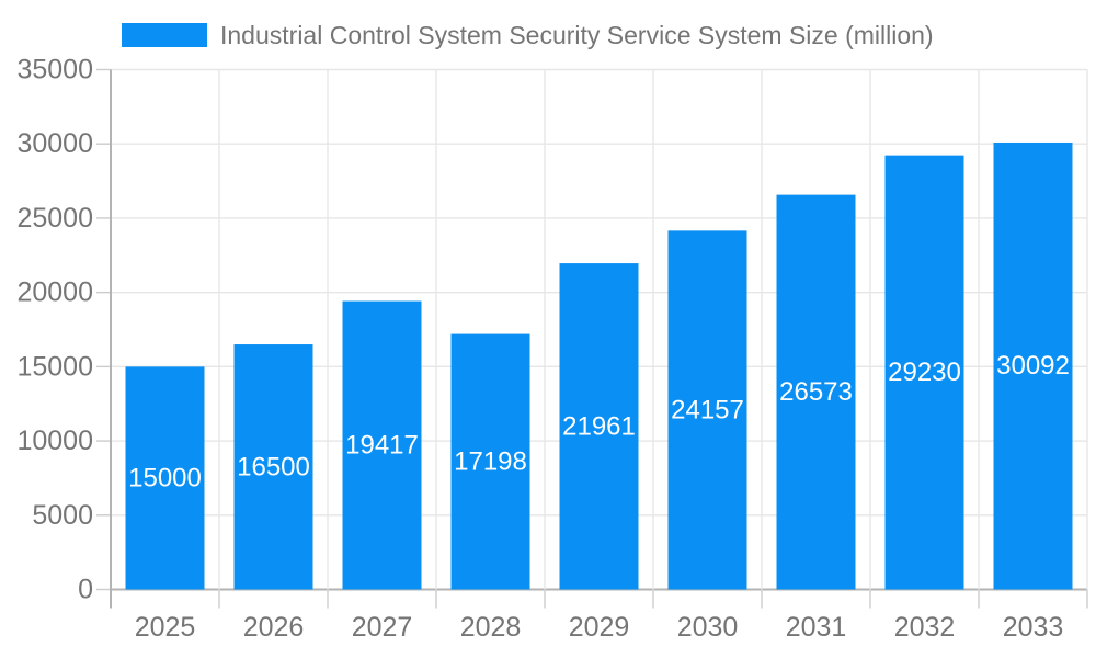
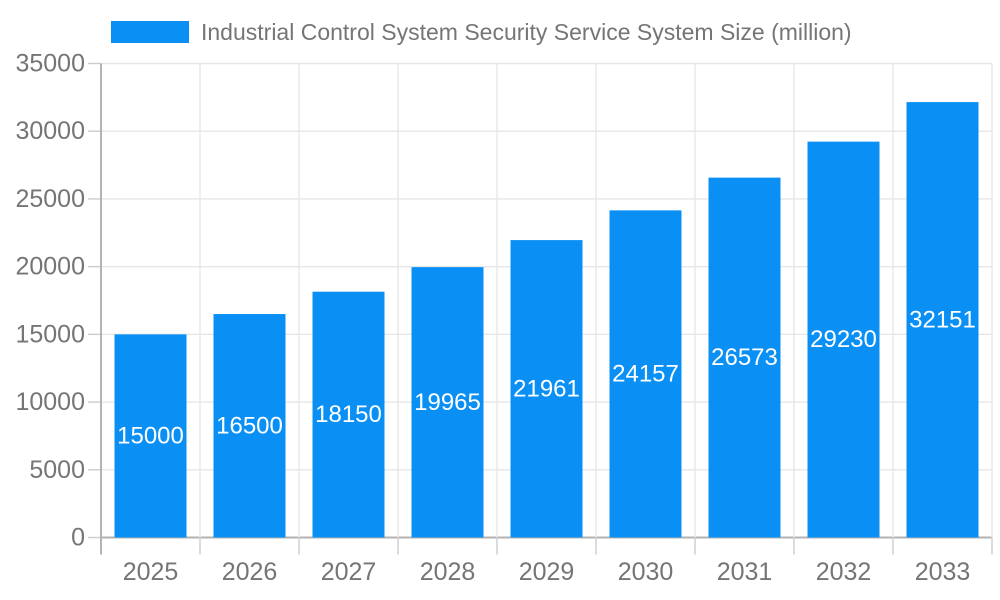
2027: 19417 -> 18150
2028: 17198 -> 19965
2033: 30092 -> 32151
